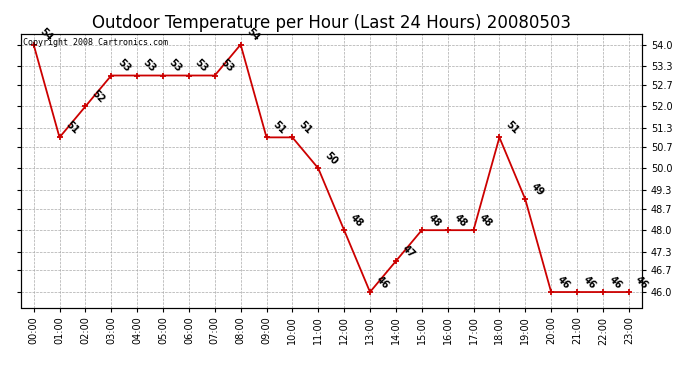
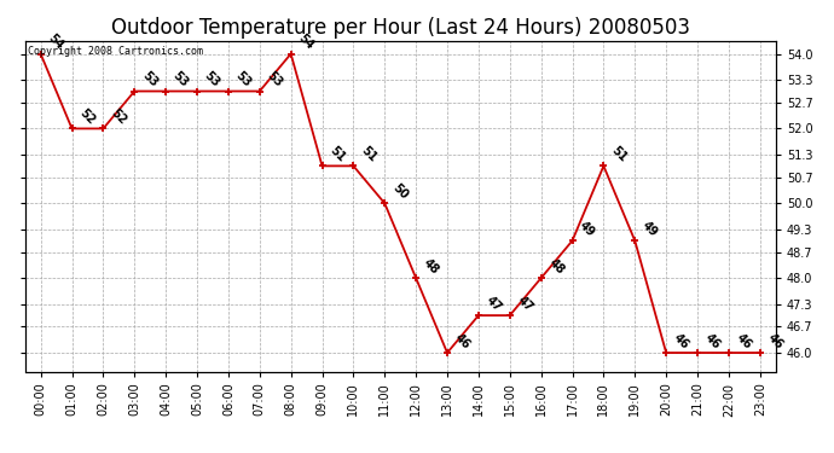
01:00: 51 -> 52
15:00: 48 -> 47
17:00: 48 -> 49
